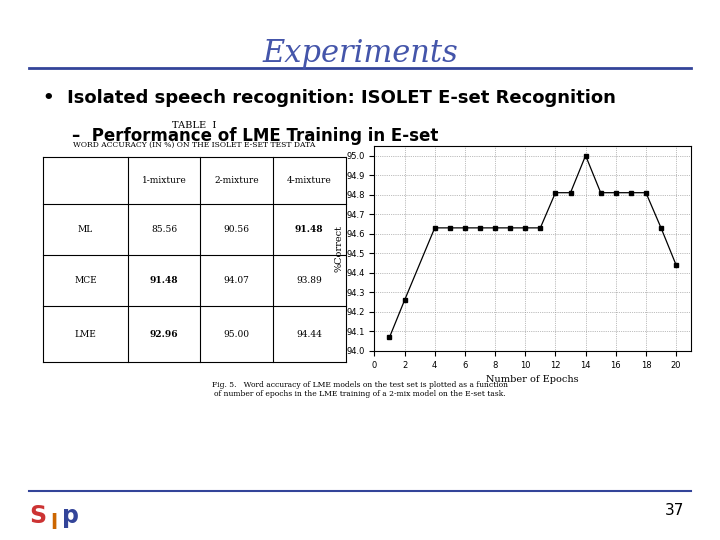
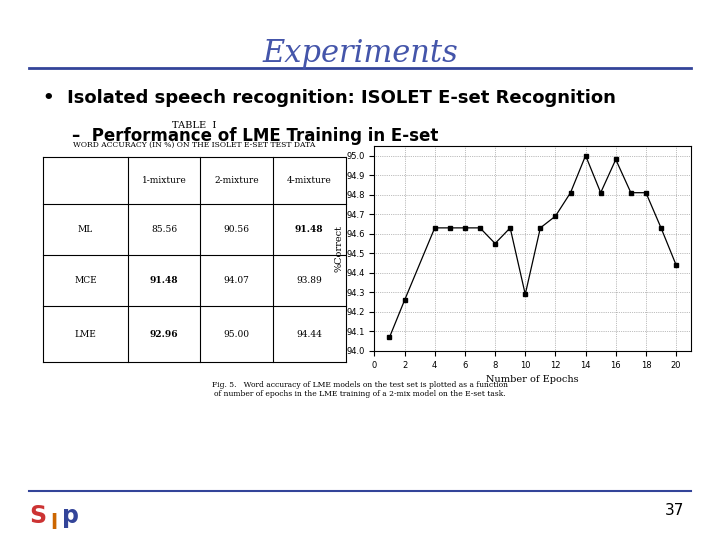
8: 94.63 -> 94.55
10: 94.63 -> 94.29
12: 94.81 -> 94.69
16: 94.81 -> 94.98
